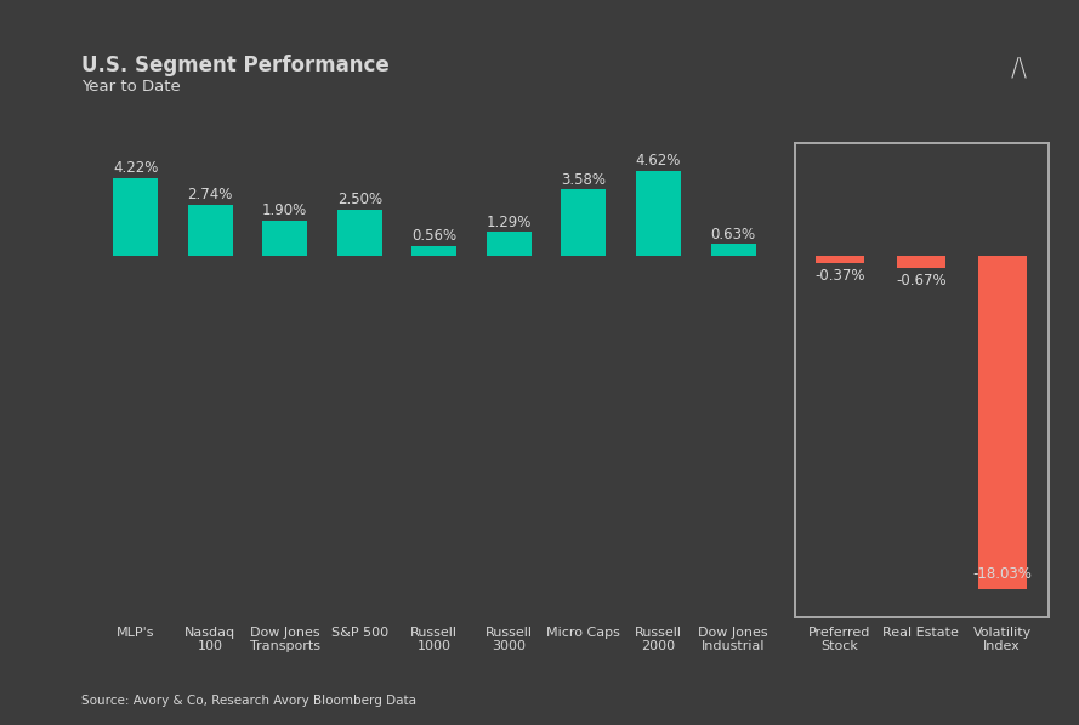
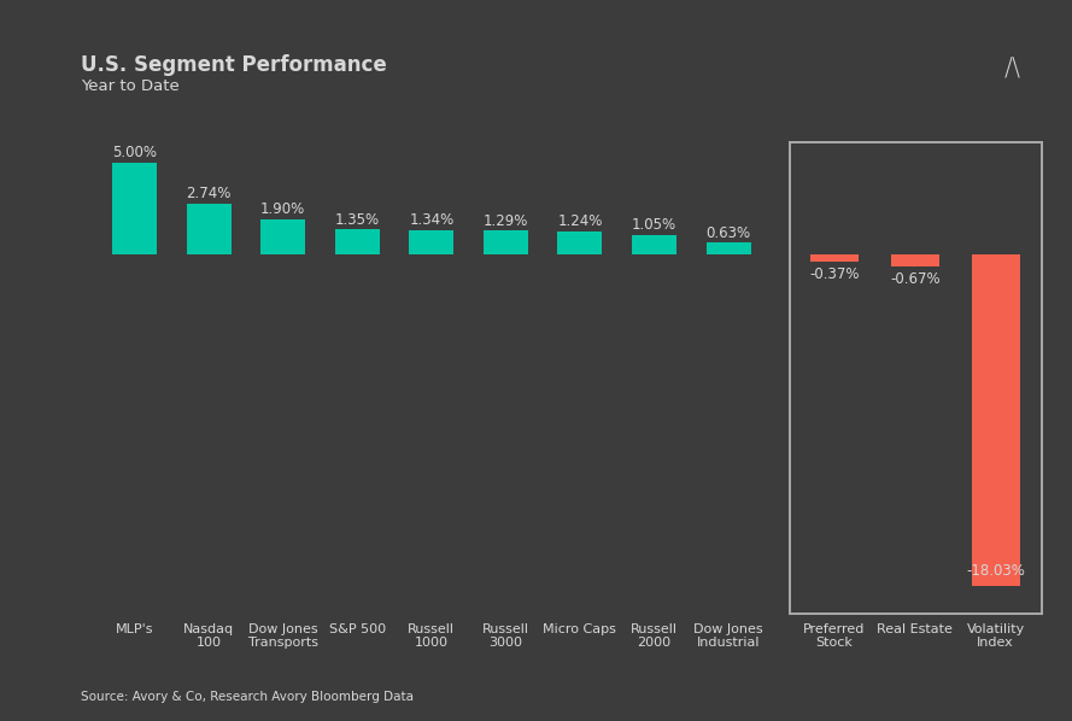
MLP's: 4.22% -> 5.00%
S&P 500: 2.50% -> 1.35%
Russell 1000: 0.56% -> 1.34%
Micro Caps: 3.58% -> 1.24%
Russell 2000: 4.62% -> 1.05%
